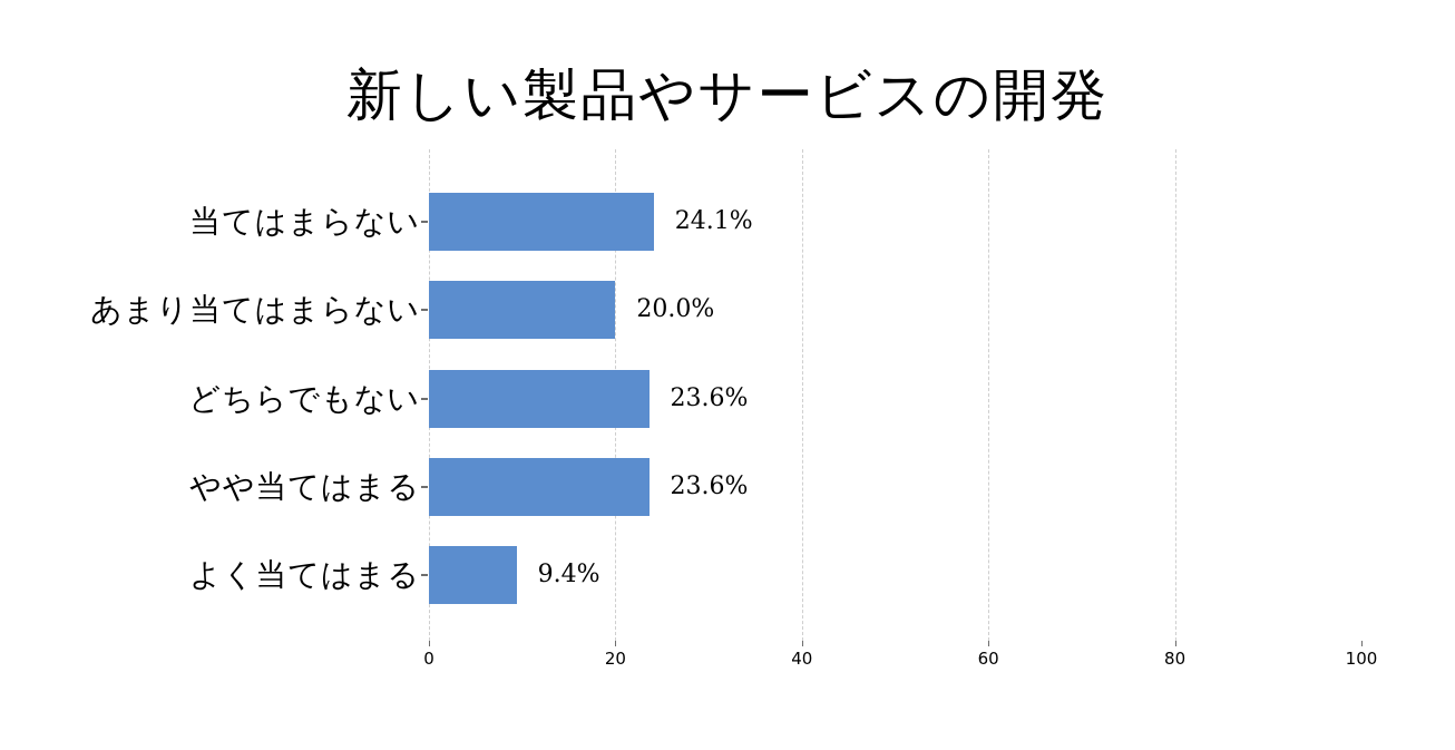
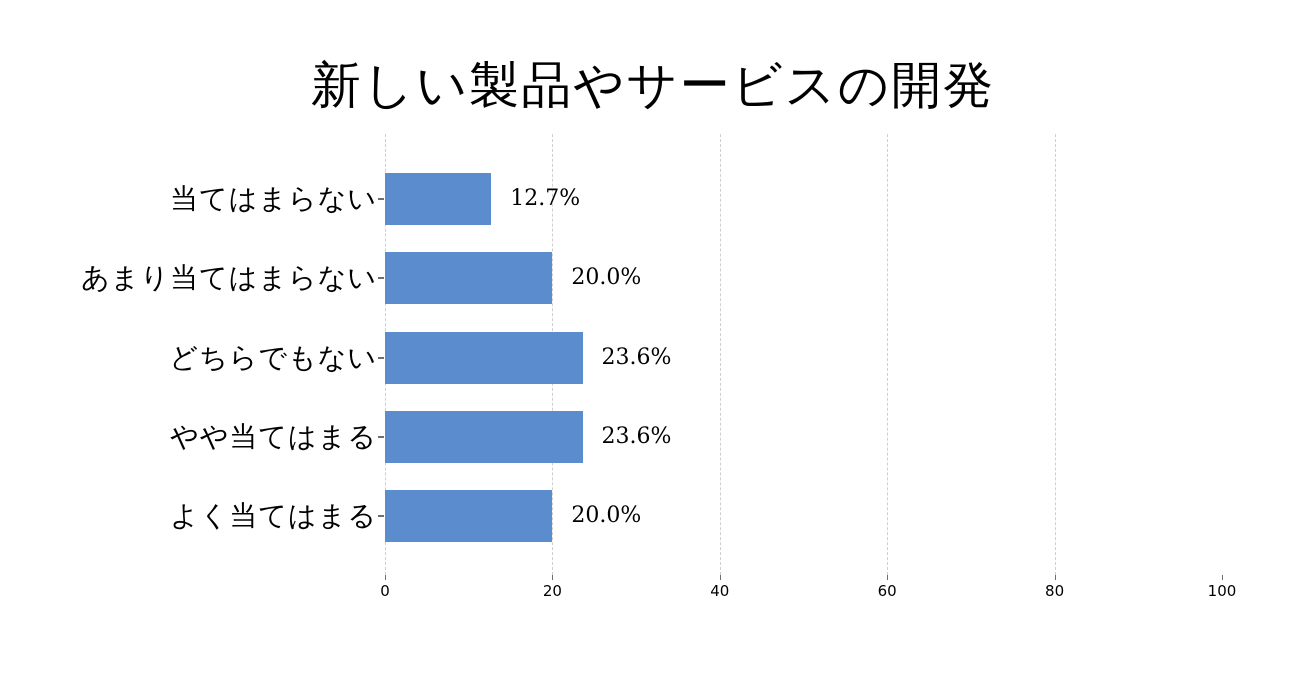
当てはまらない: 24.1% -> 12.7%
よく当てはまる: 9.4% -> 20.0%
